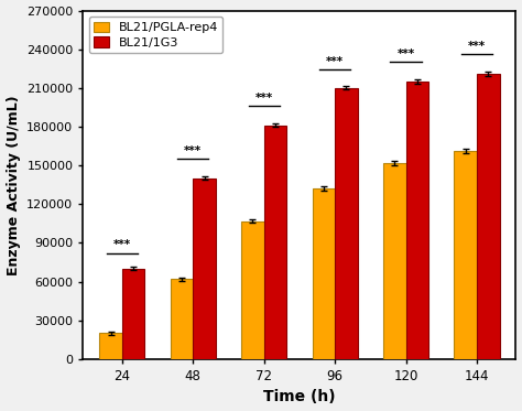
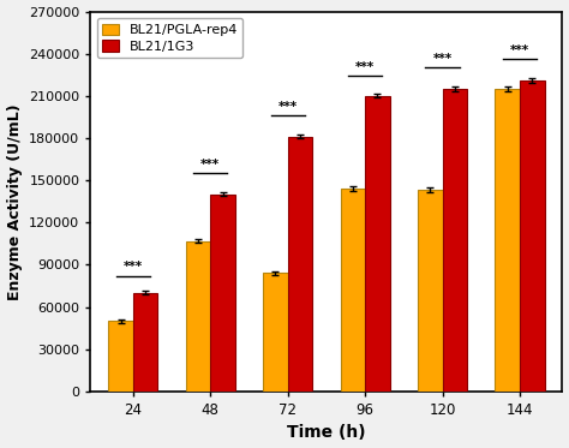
BL21/PGLA-rep4/24: 20000 -> 50000
BL21/PGLA-rep4/48: 62000 -> 107000
BL21/PGLA-rep4/72: 107000 -> 84000
BL21/PGLA-rep4/96: 132000 -> 144000
BL21/PGLA-rep4/120: 152000 -> 143000
BL21/PGLA-rep4/144: 161000 -> 215000
